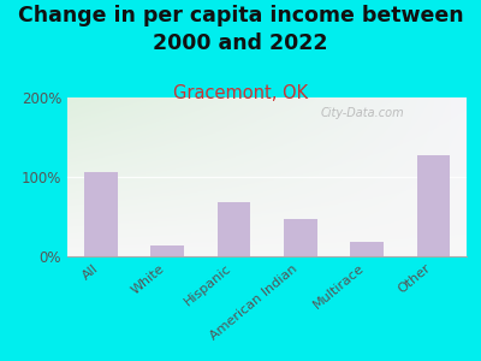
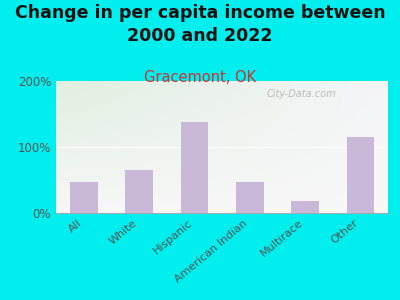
All: 106% -> 47%
White: 14% -> 65%
Hispanic: 68% -> 138%
Other: 128% -> 115%
